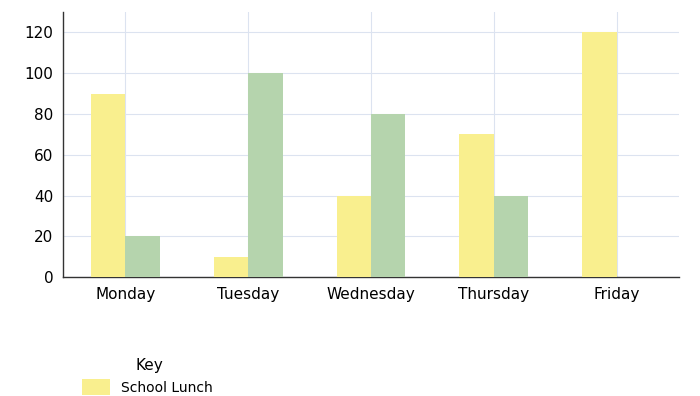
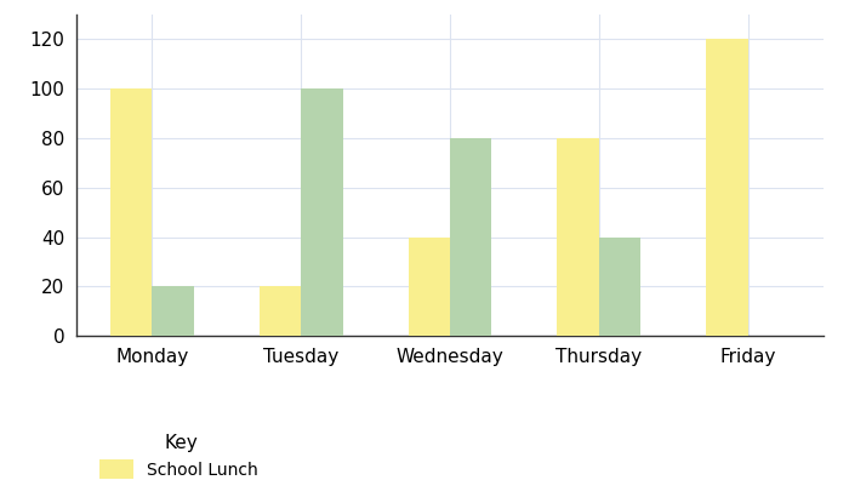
School Lunch/Monday: 90 -> 100
School Lunch/Tuesday: 10 -> 20
School Lunch/Thursday: 70 -> 80
